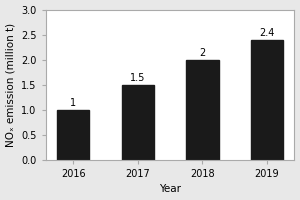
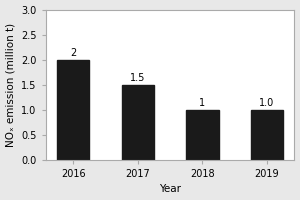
2016: 1 -> 2
2018: 2 -> 1
2019: 2.4 -> 1.0
